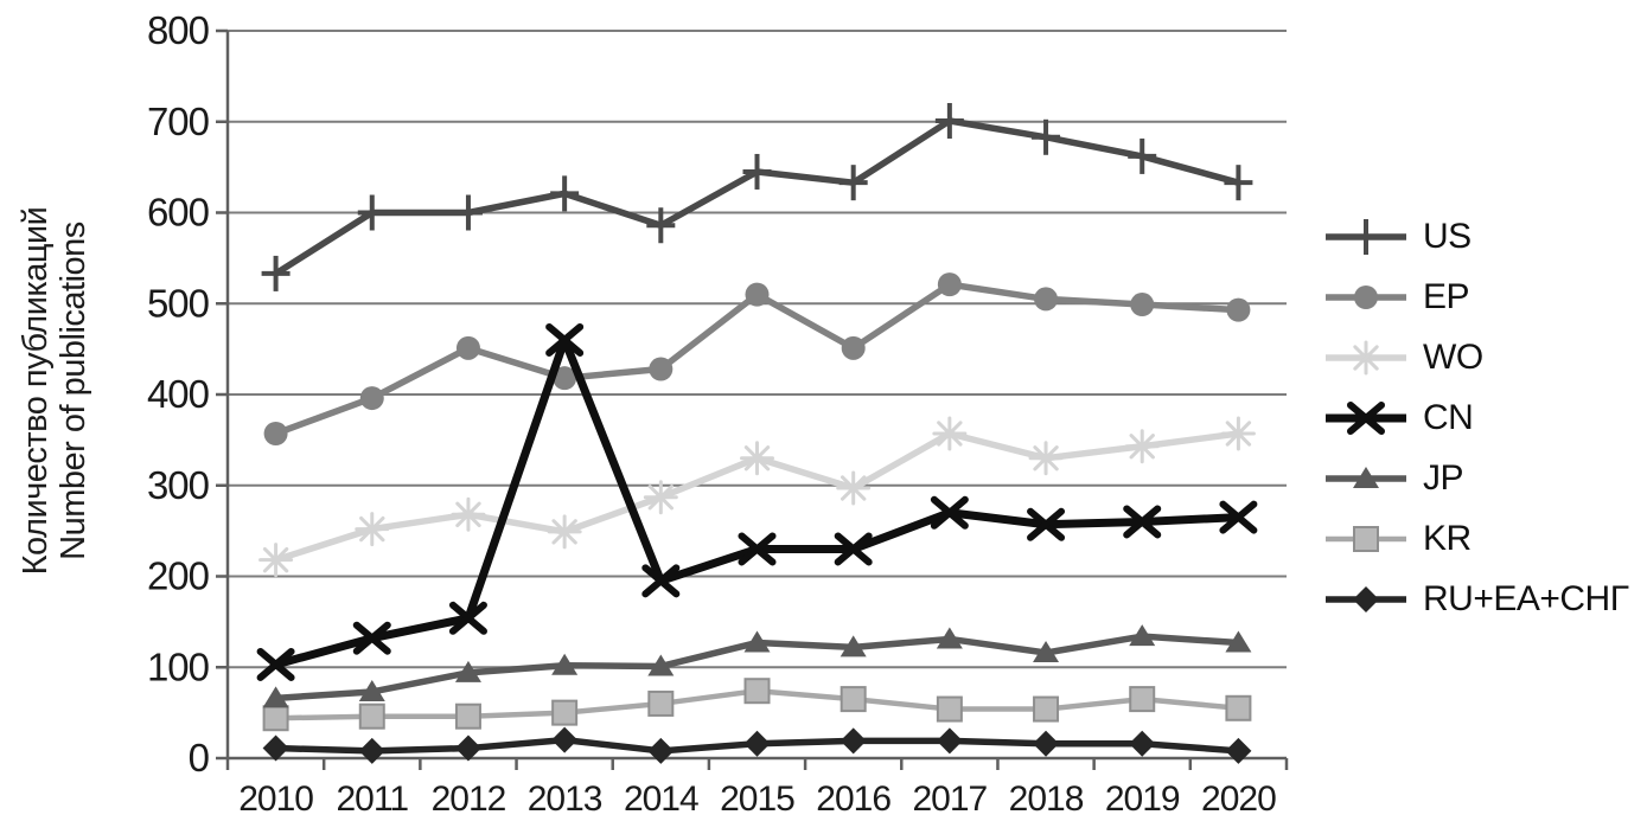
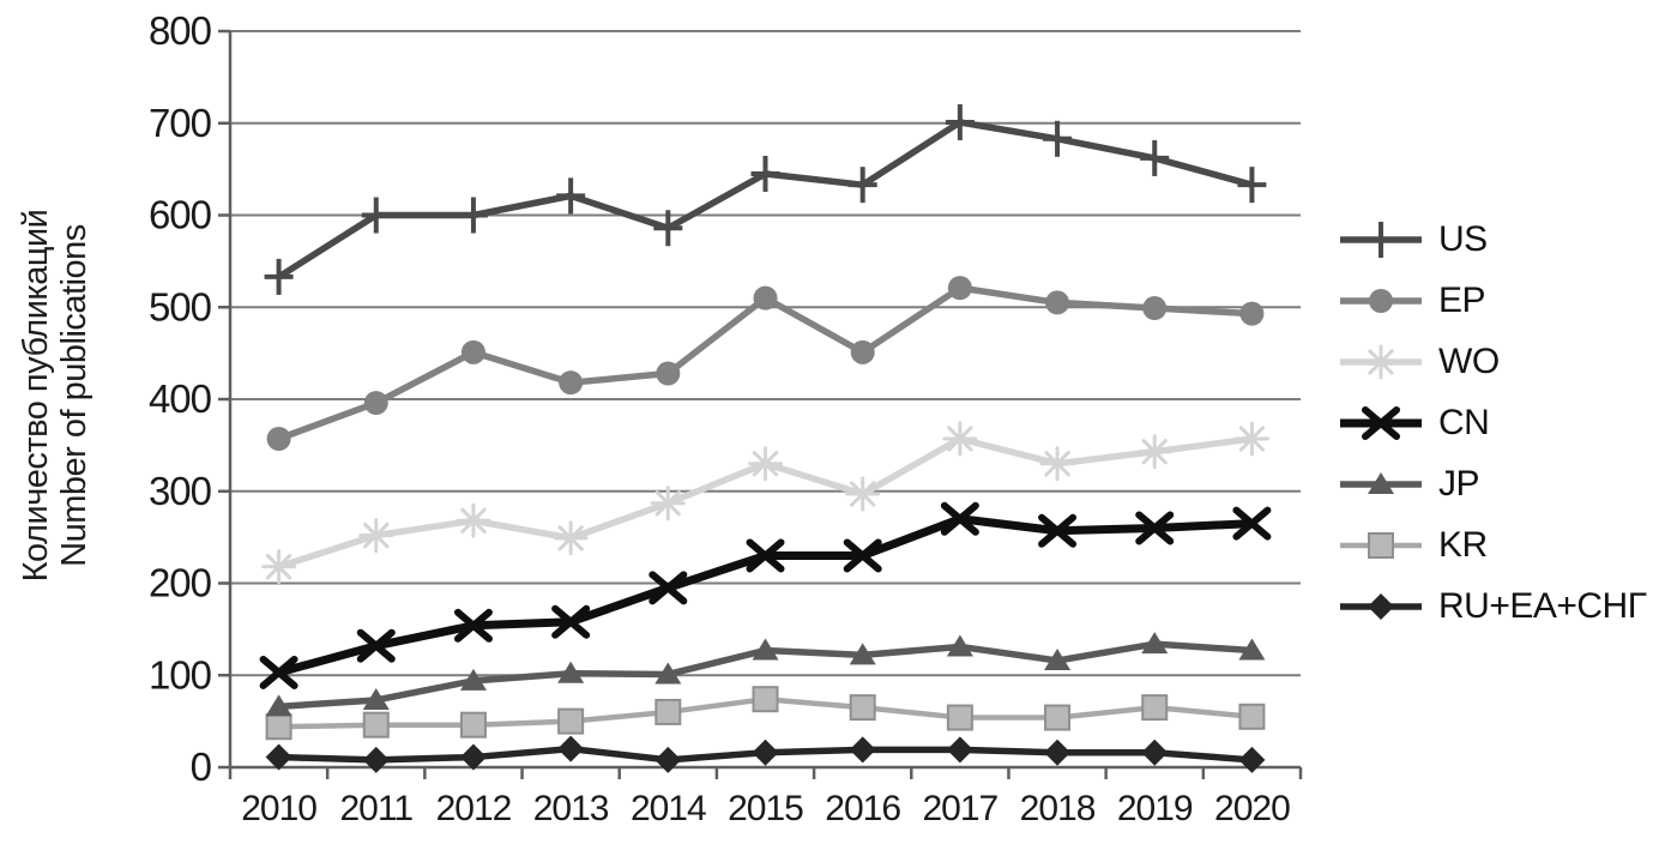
CN/2013: 460 -> 160
